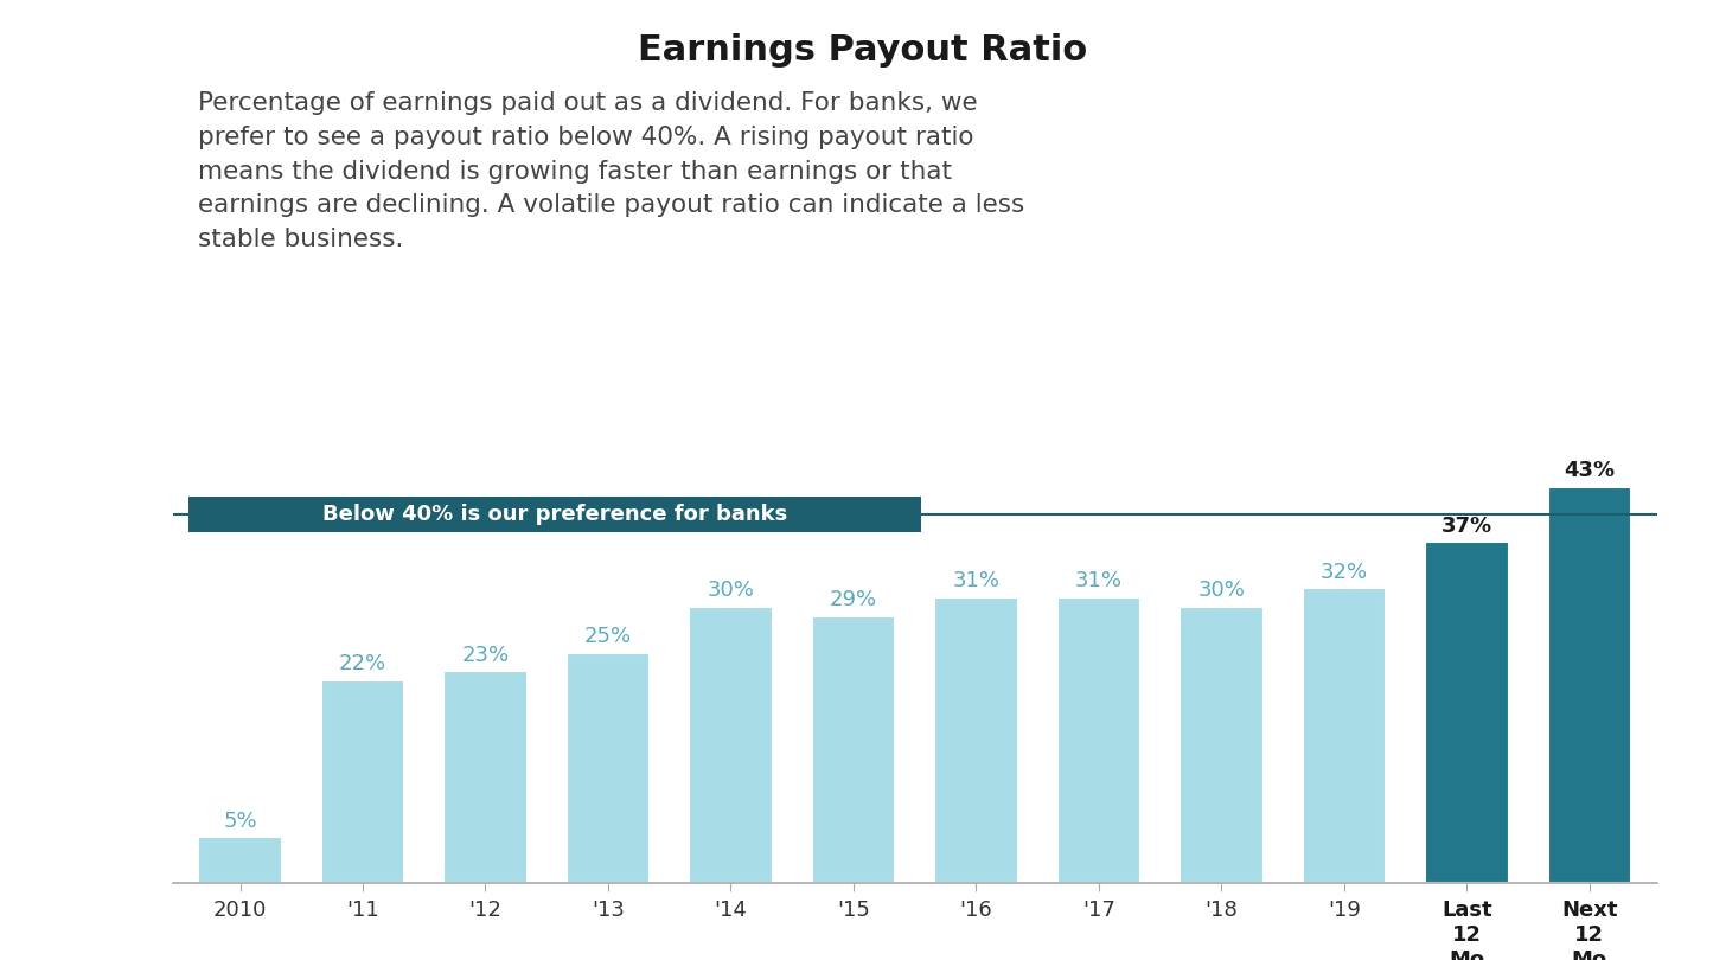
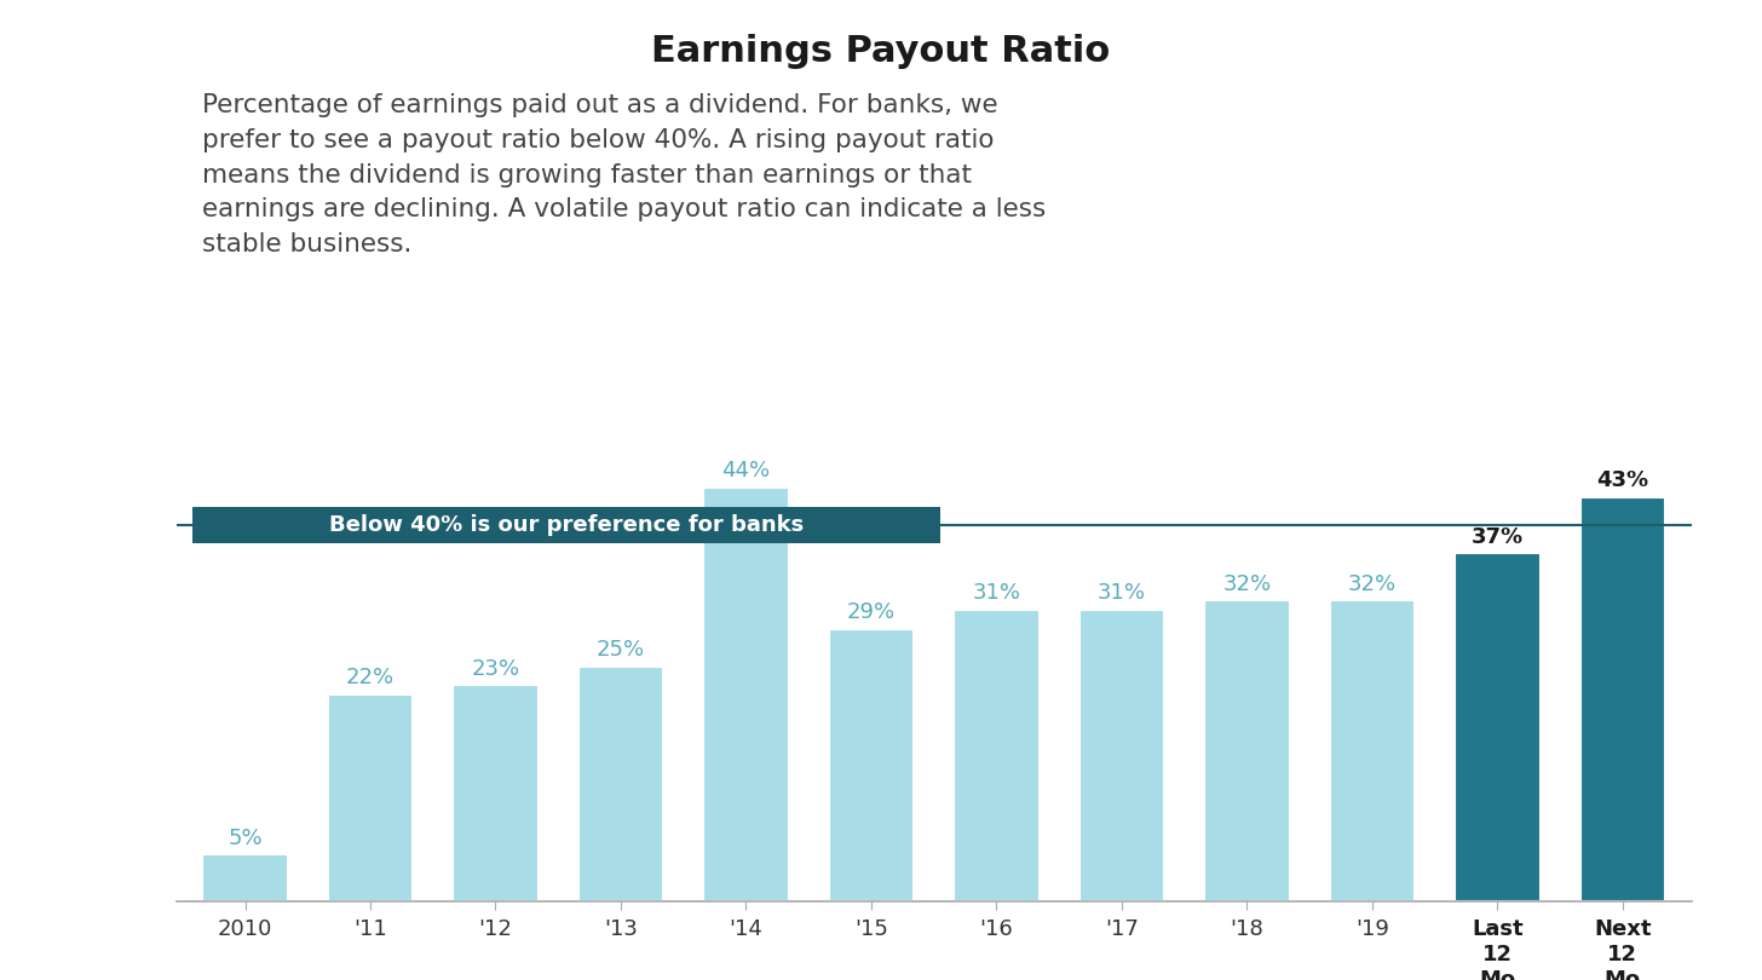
'14: 30% -> 44%
'18: 30% -> 32%
